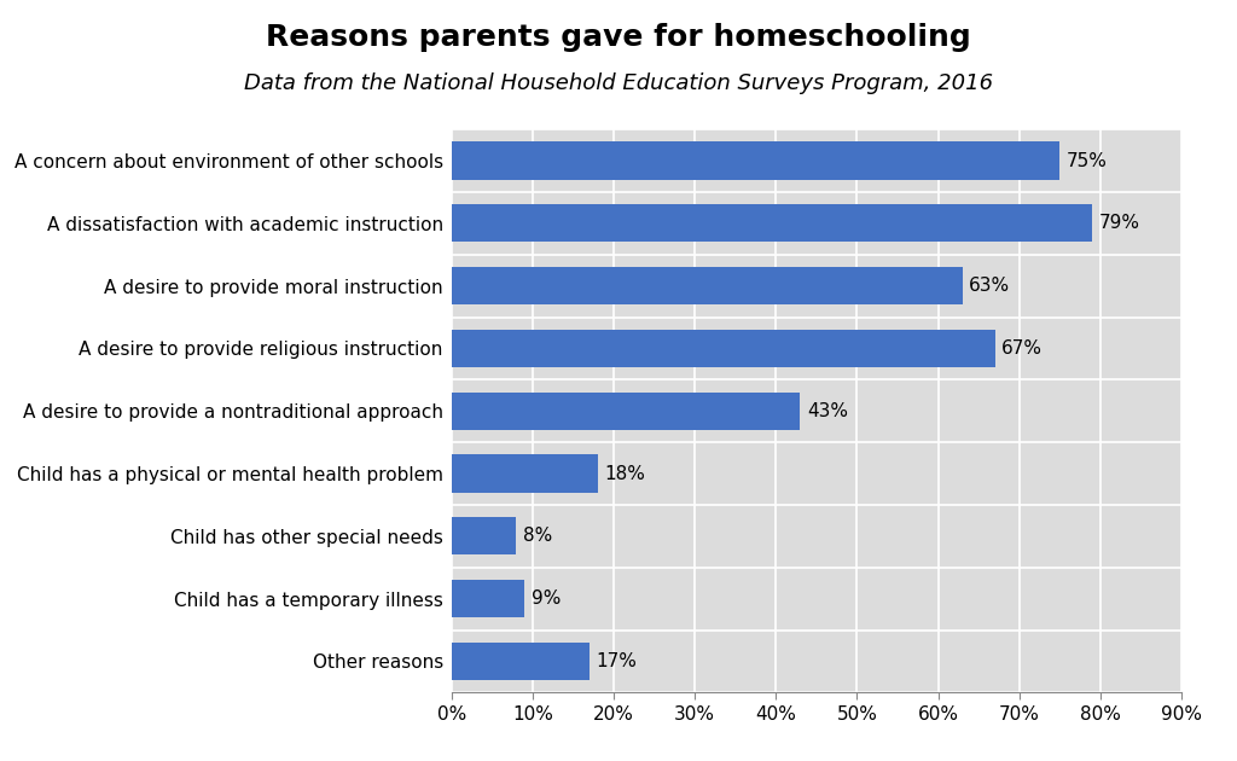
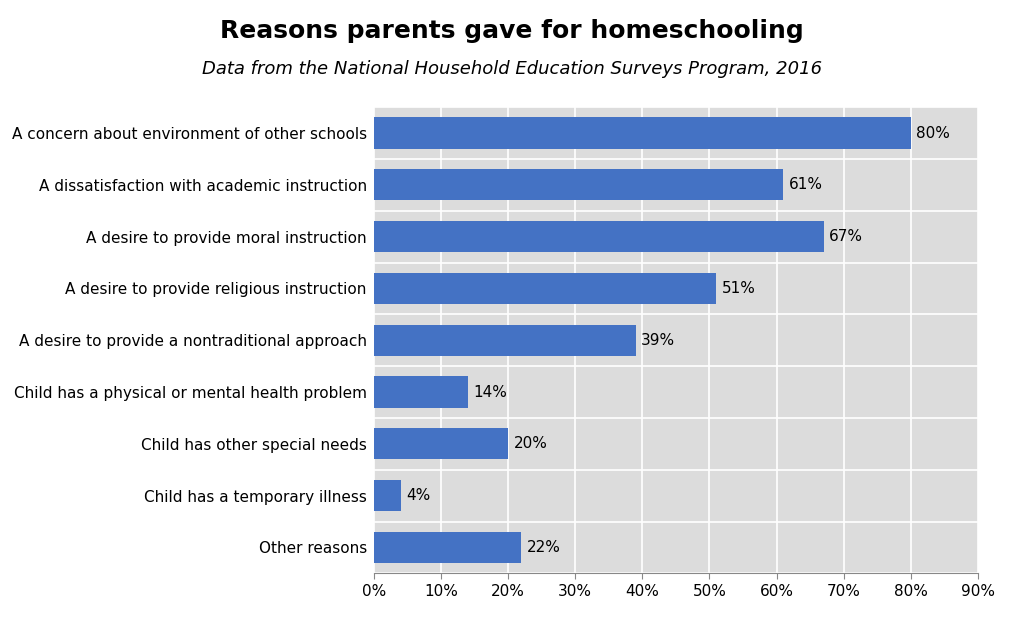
A concern about environment of other schools: 75% -> 80%
A dissatisfaction with academic instruction: 79% -> 61%
A desire to provide moral instruction: 63% -> 67%
A desire to provide religious instruction: 67% -> 51%
A desire to provide a nontraditional approach: 43% -> 39%
Child has a physical or mental health problem: 18% -> 14%
Child has other special needs: 8% -> 20%
Child has a temporary illness: 9% -> 4%
Other reasons: 17% -> 22%
